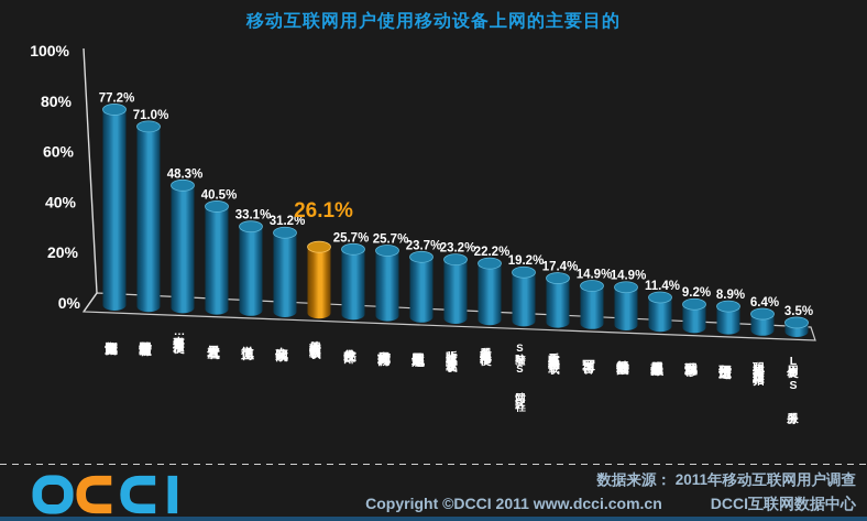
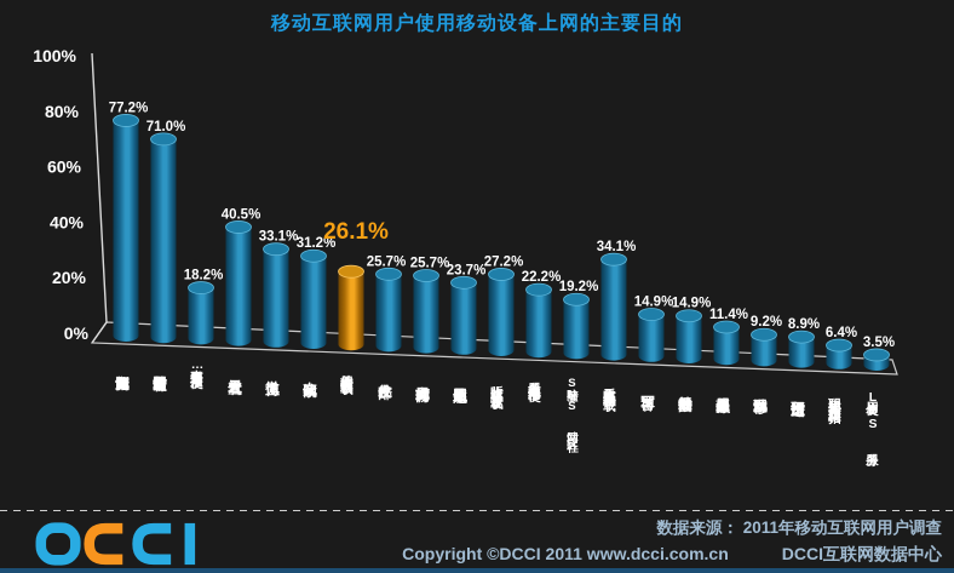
使用搜索引擎查…: 48.3% -> 18.2%
在线收听 下载音乐: 23.2% -> 27.2%
在线影视收看 下载: 17.4% -> 34.1%
